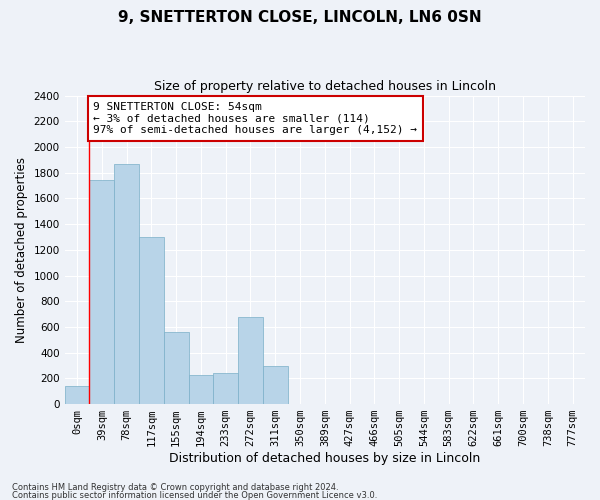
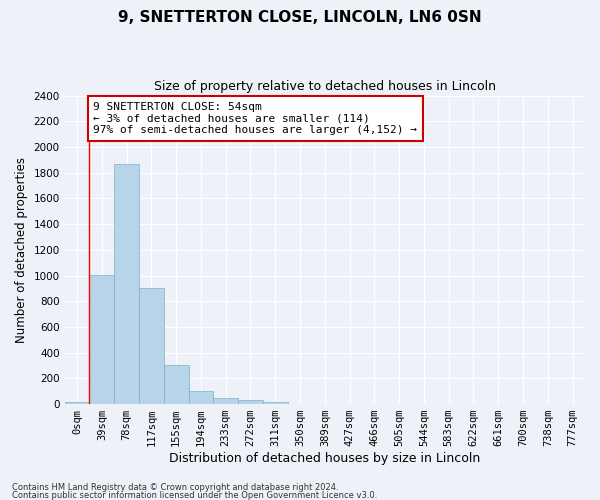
0sqm: 140 -> 20
39sqm: 1740 -> 1000
117sqm: 1300 -> 900
155sqm: 560 -> 300
194sqm: 230 -> 100
233sqm: 240 -> 50
272sqm: 680 -> 30
311sqm: 300 -> 20
